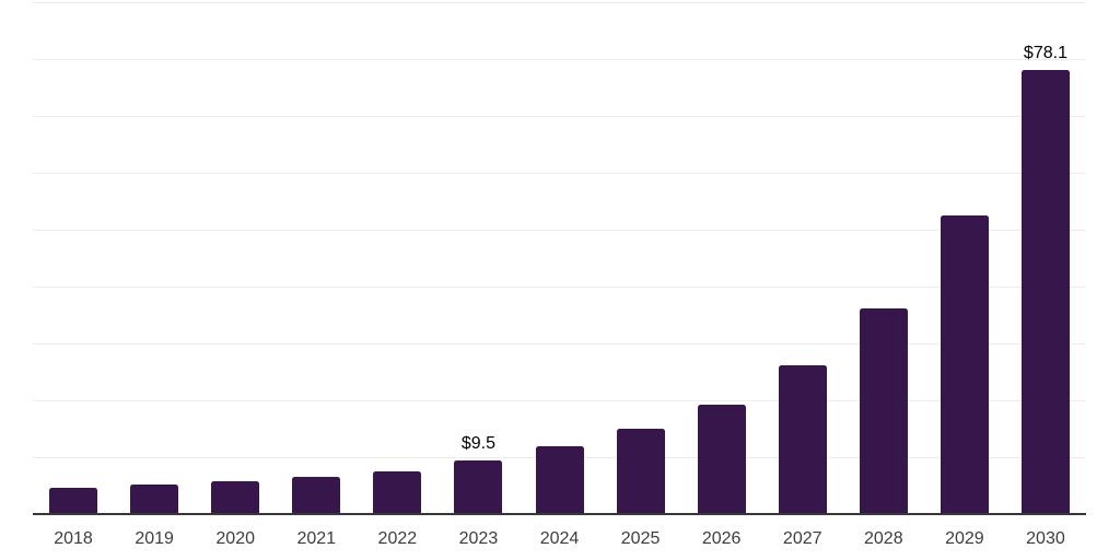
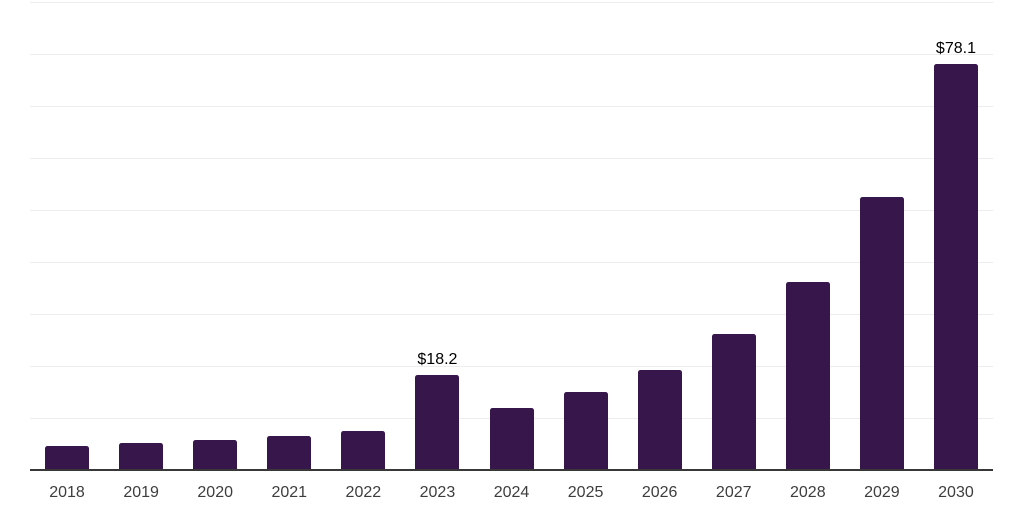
2023: $9.5 -> $18.2
